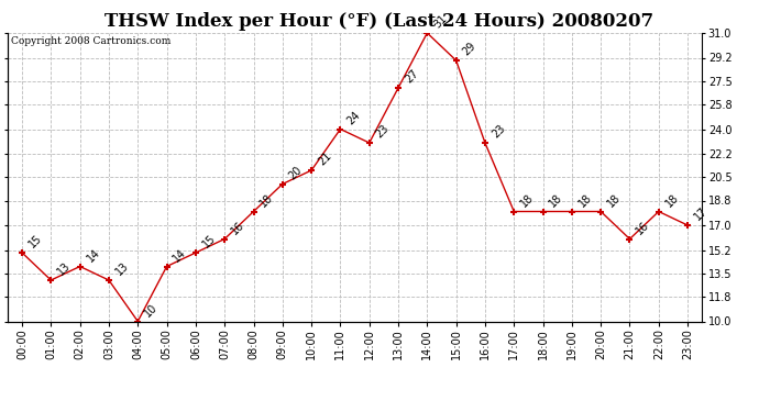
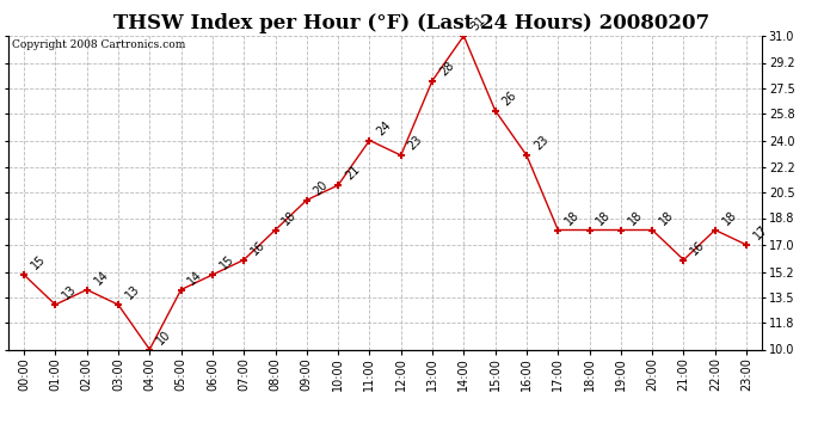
13:00: 27 -> 28
15:00: 29 -> 26
